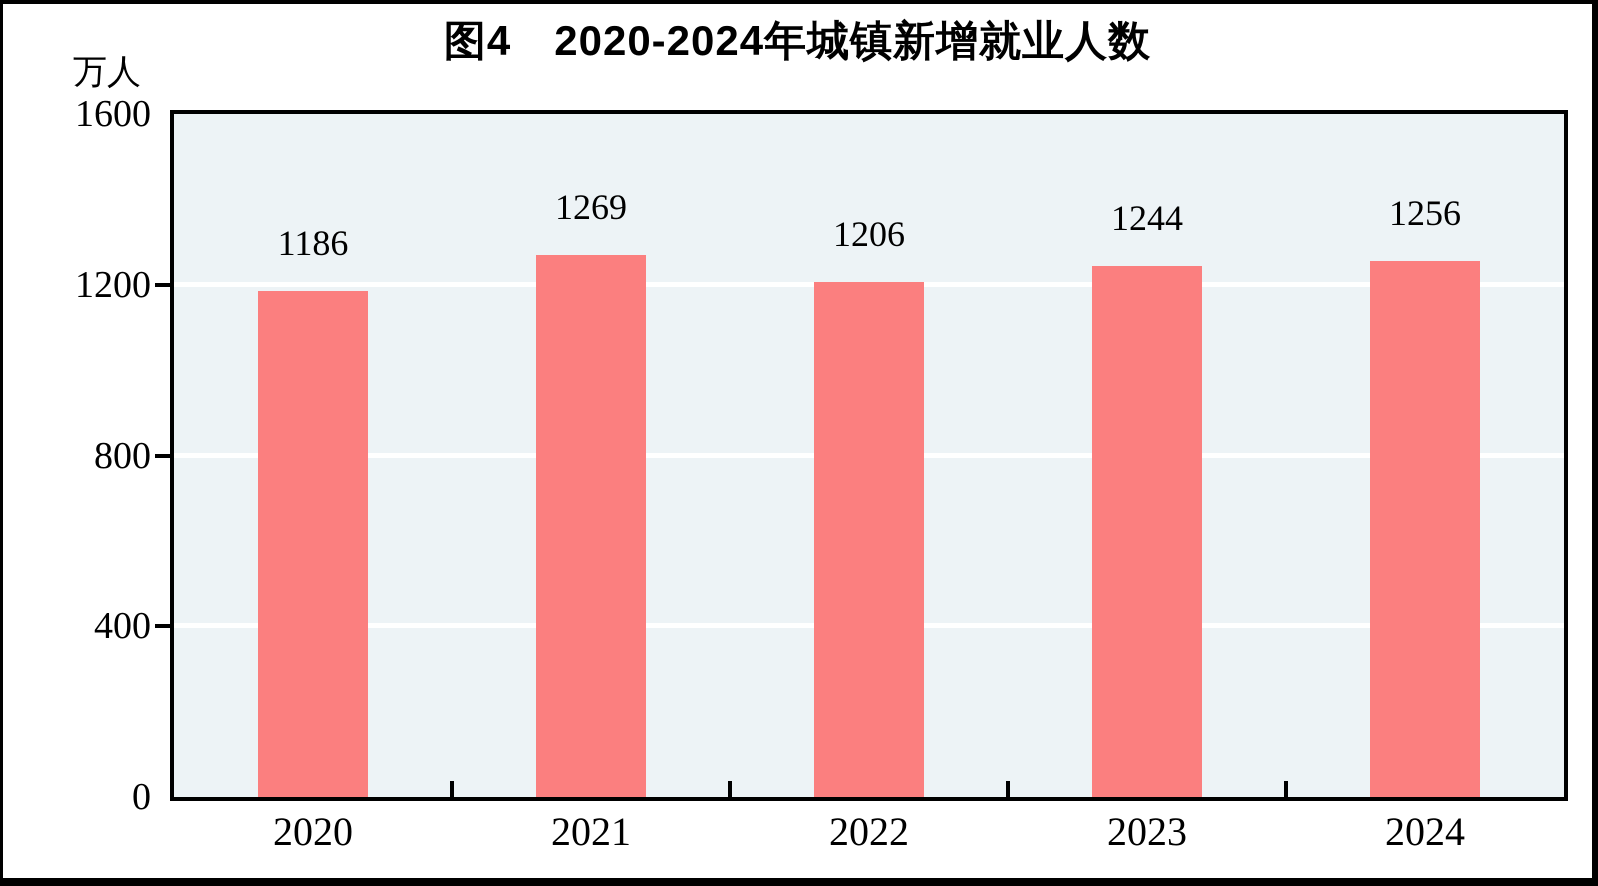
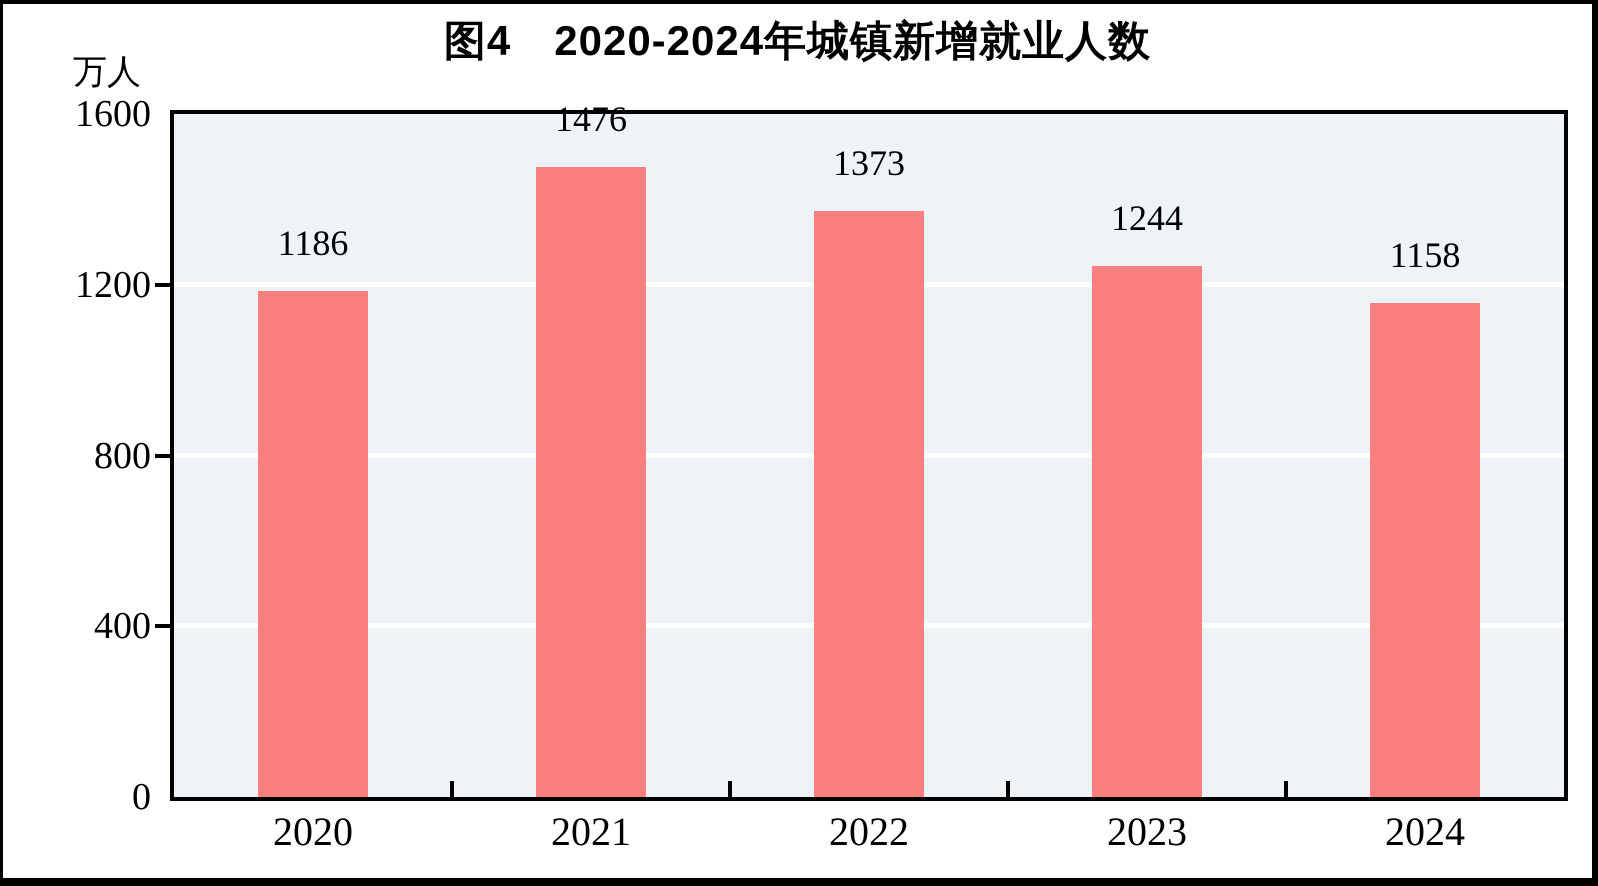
2021: 1269 -> 1476
2022: 1206 -> 1373
2024: 1256 -> 1158
